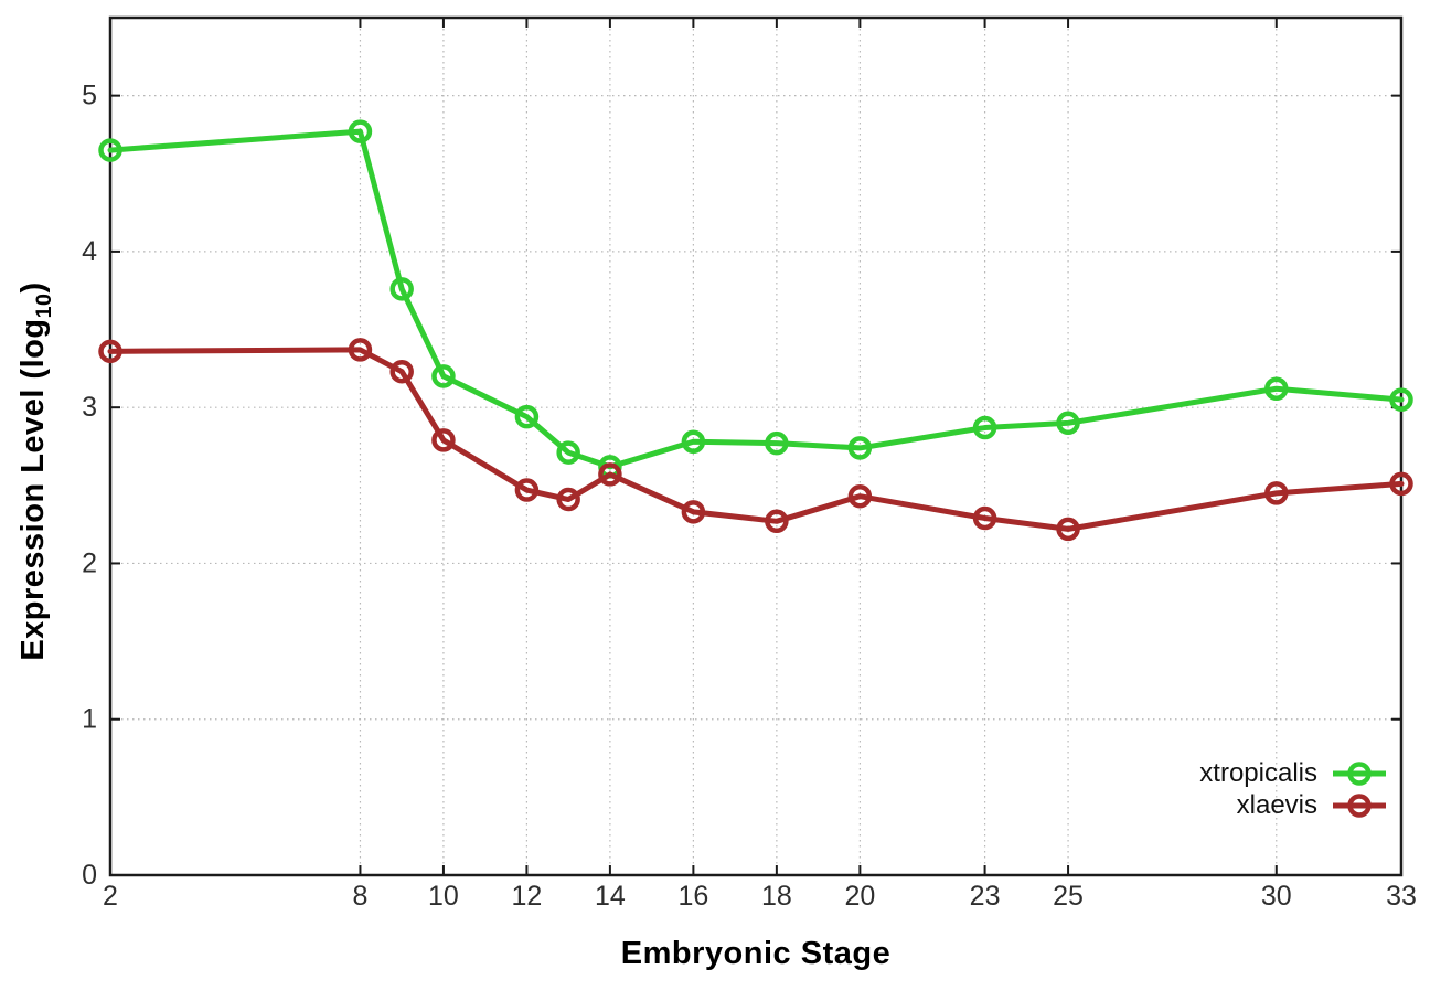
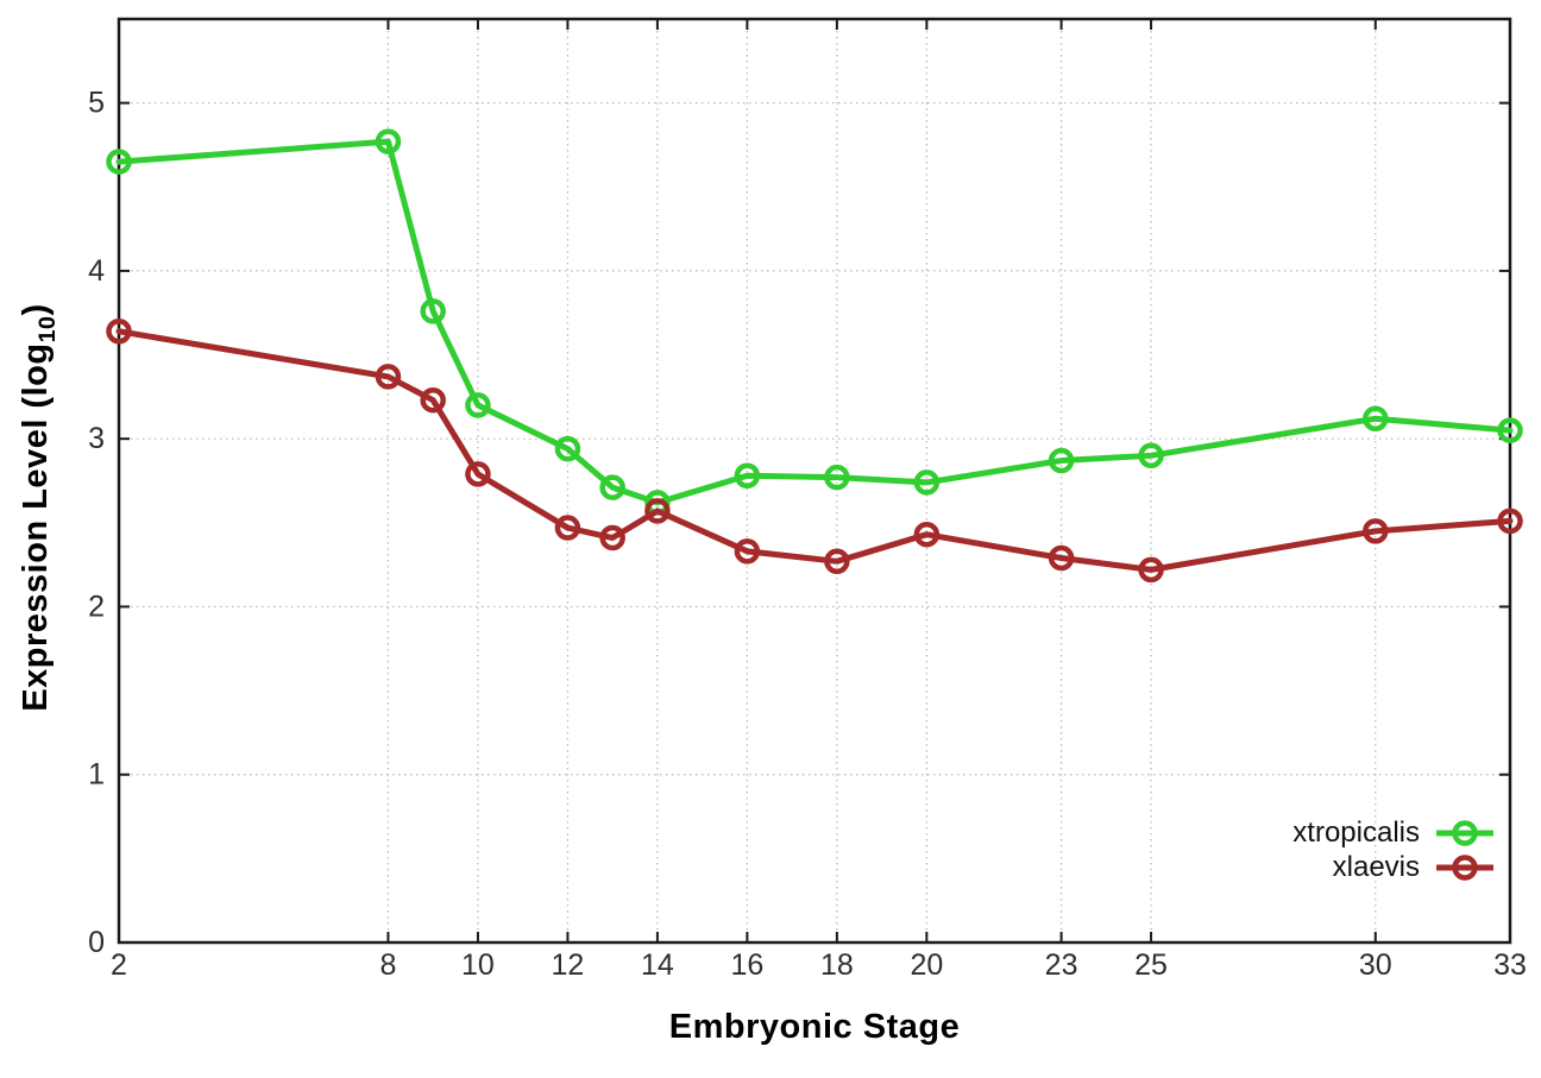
xlaevis/2: 3.36 -> 3.64
